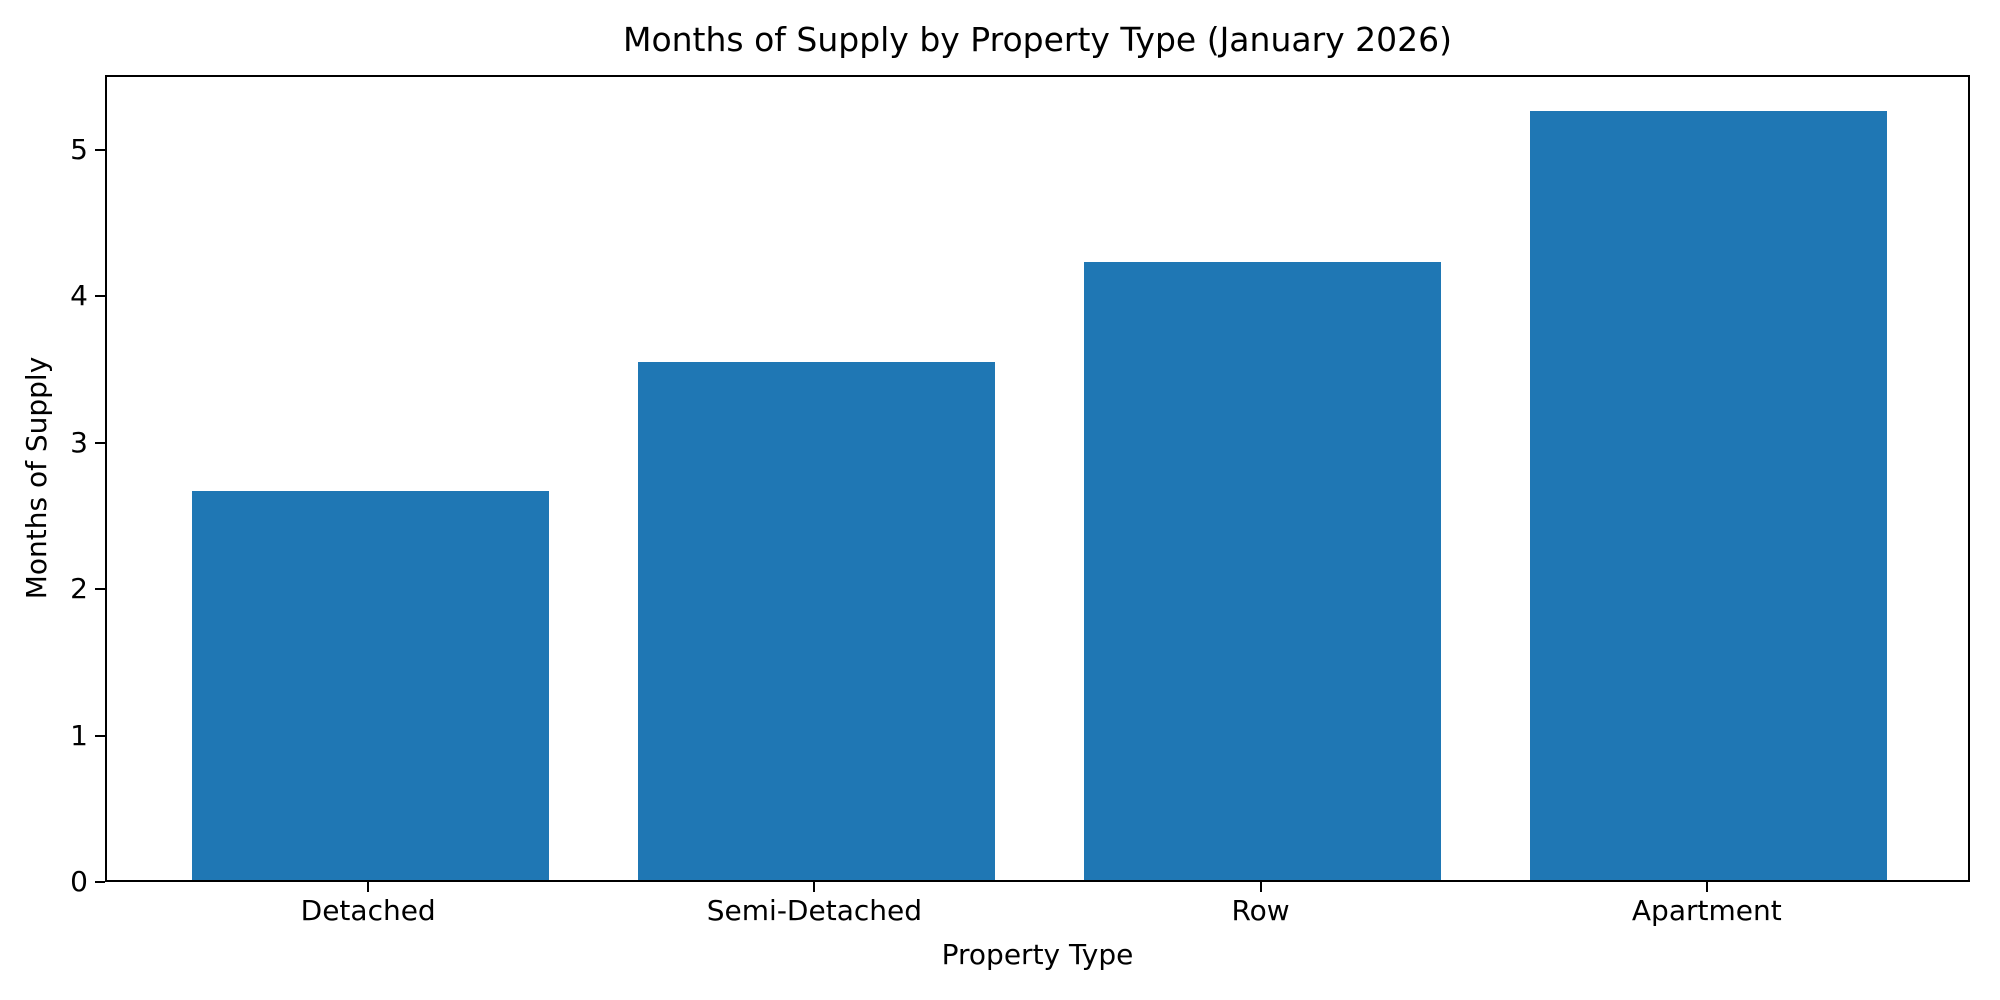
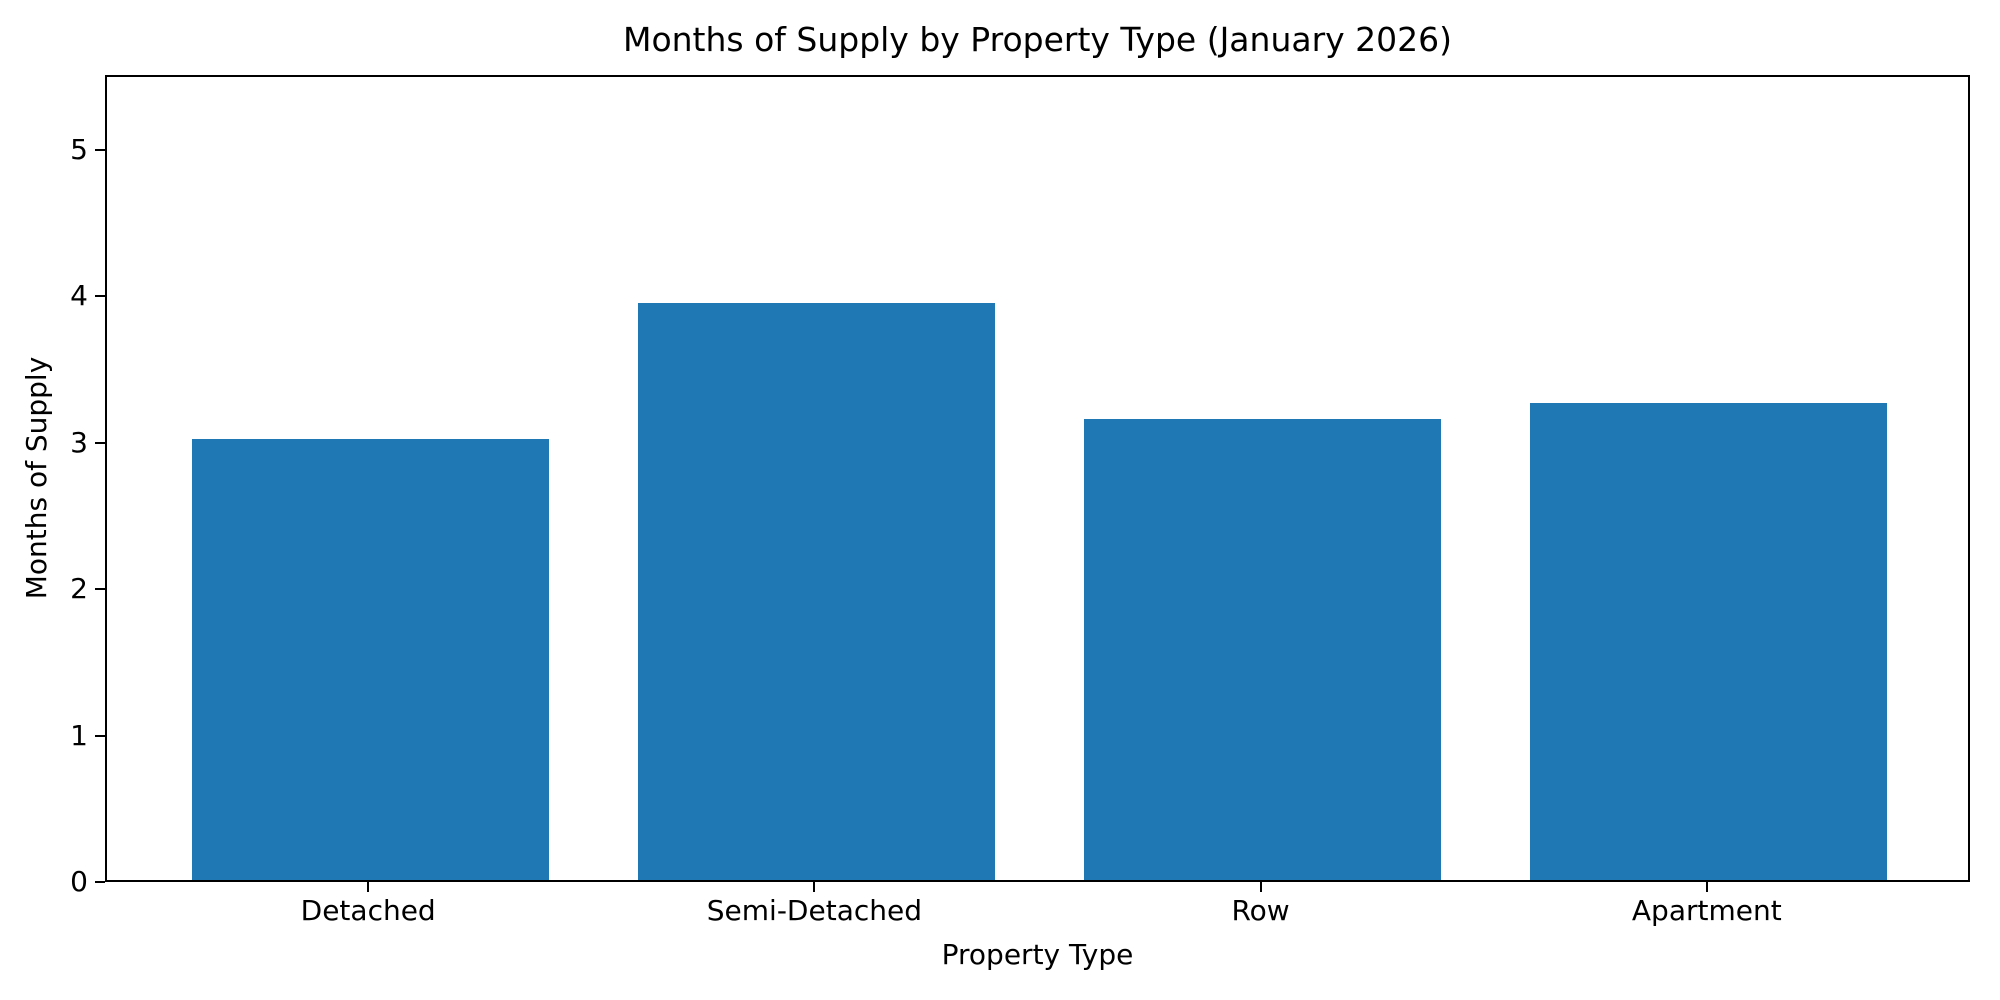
Detached: 2.66 -> 3.01
Semi-Detached: 3.54 -> 3.94
Row: 4.22 -> 3.15
Apartment: 5.25 -> 3.26
